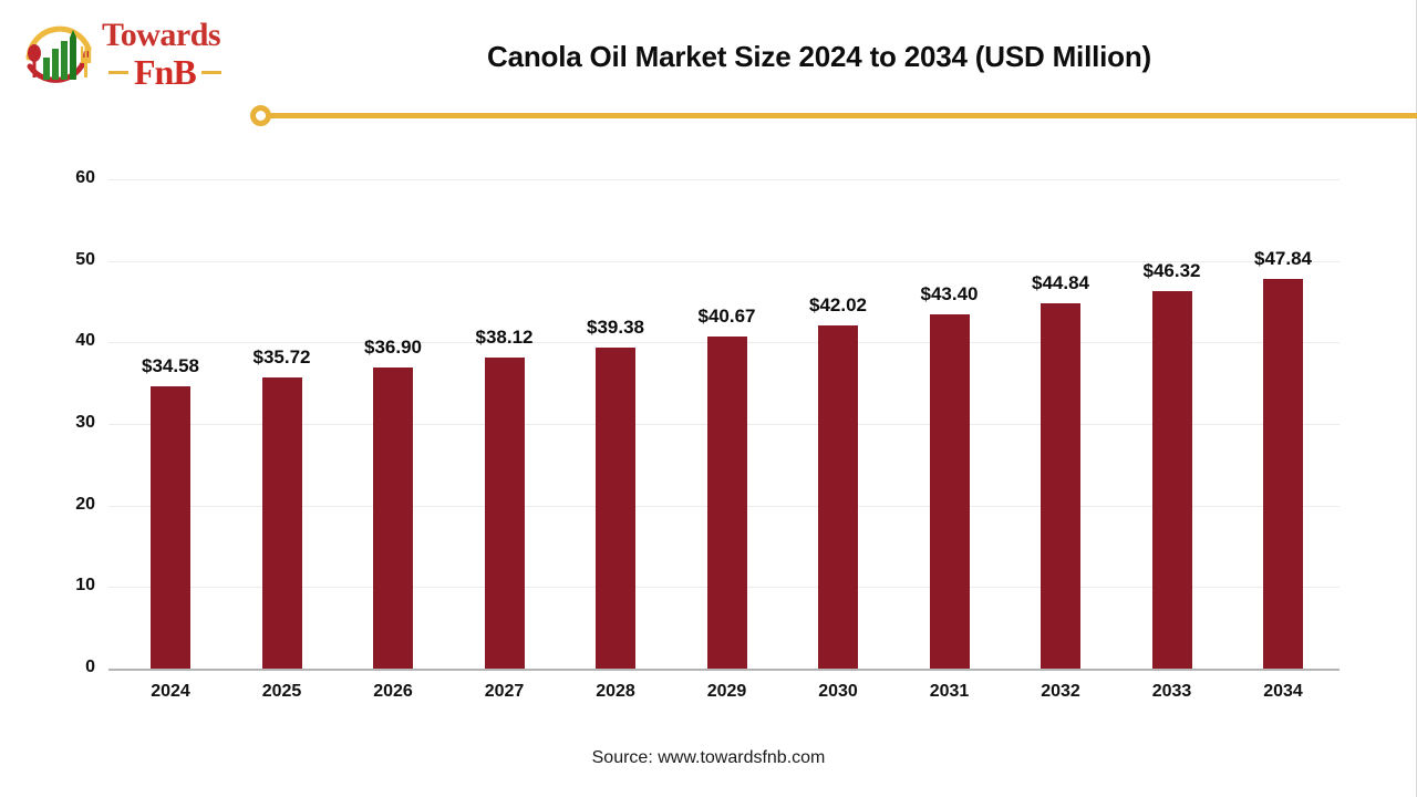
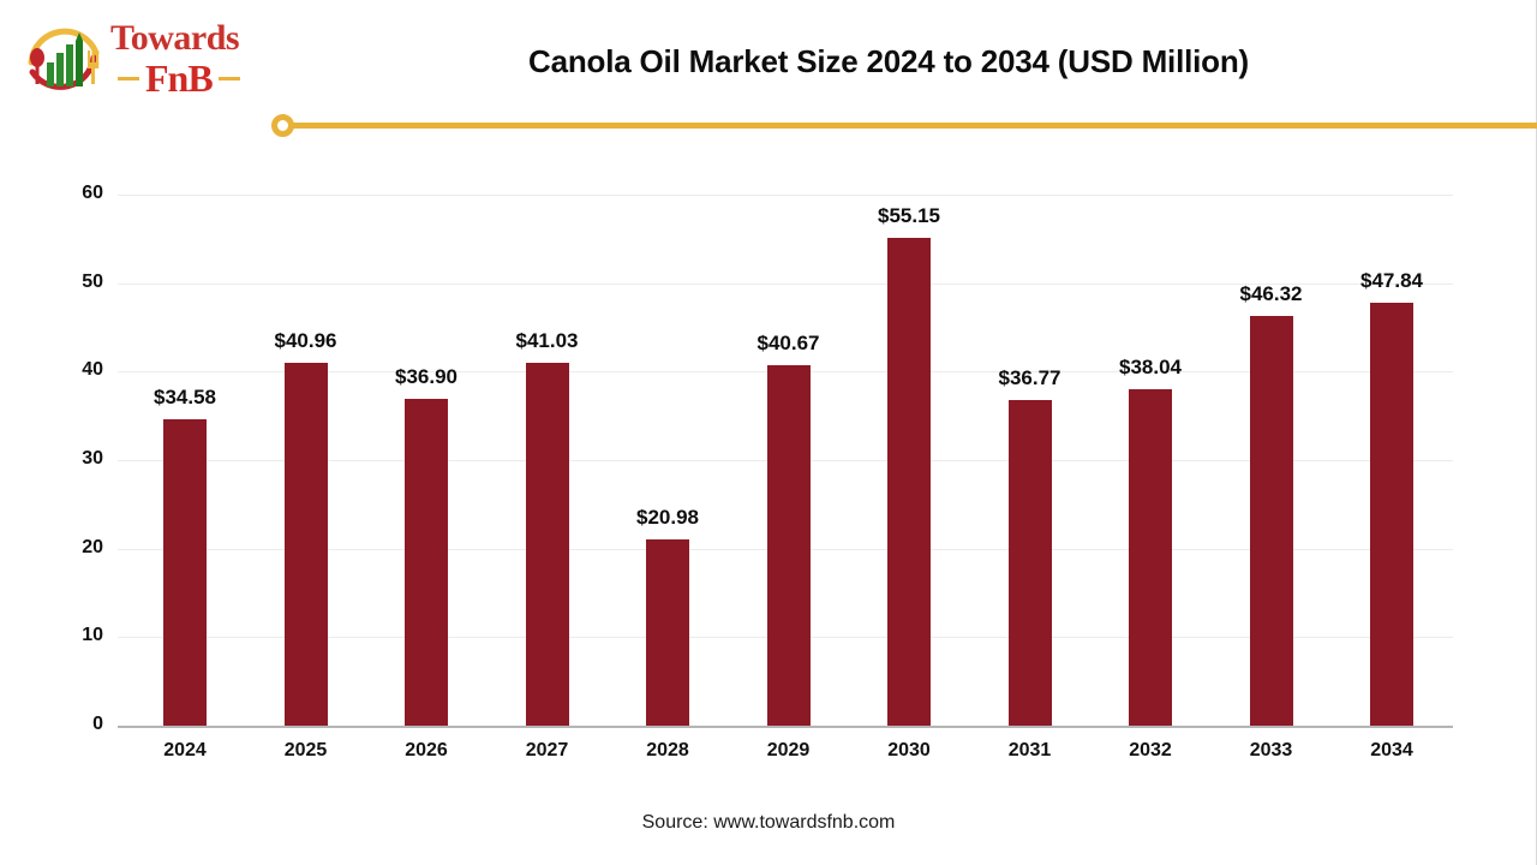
2025: $35.72 -> $40.96
2027: $38.12 -> $41.03
2028: $39.38 -> $20.98
2030: $42.02 -> $55.15
2031: $43.40 -> $36.77
2032: $44.84 -> $38.04
